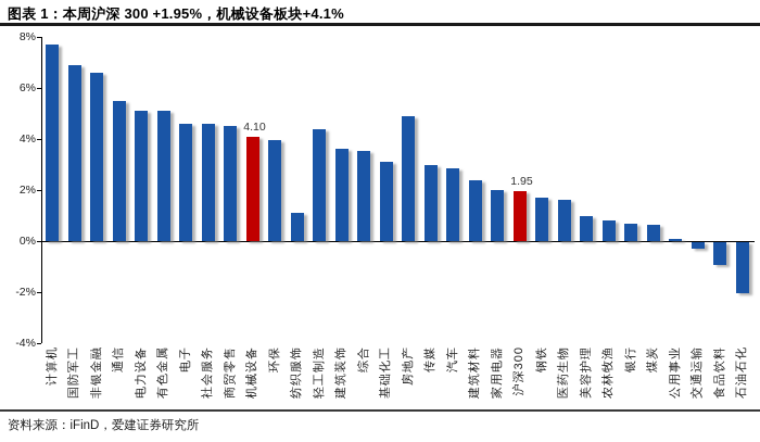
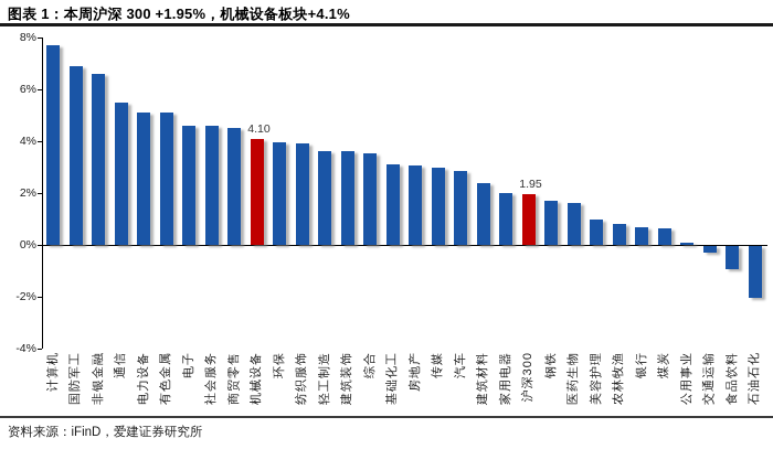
纺织服饰: 1.1% -> 3.9%
轻工制造: 4.4% -> 3.6%
房地产: 4.9% -> 3.0%
